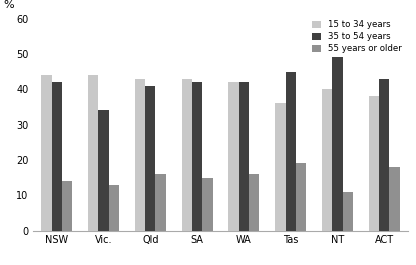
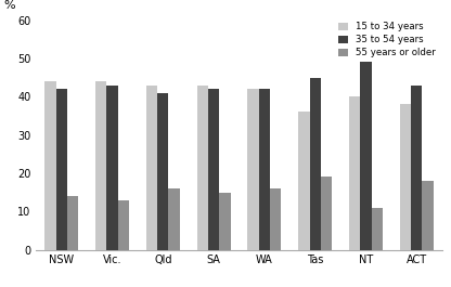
35 to 54 years/Vic.: 34 -> 43
